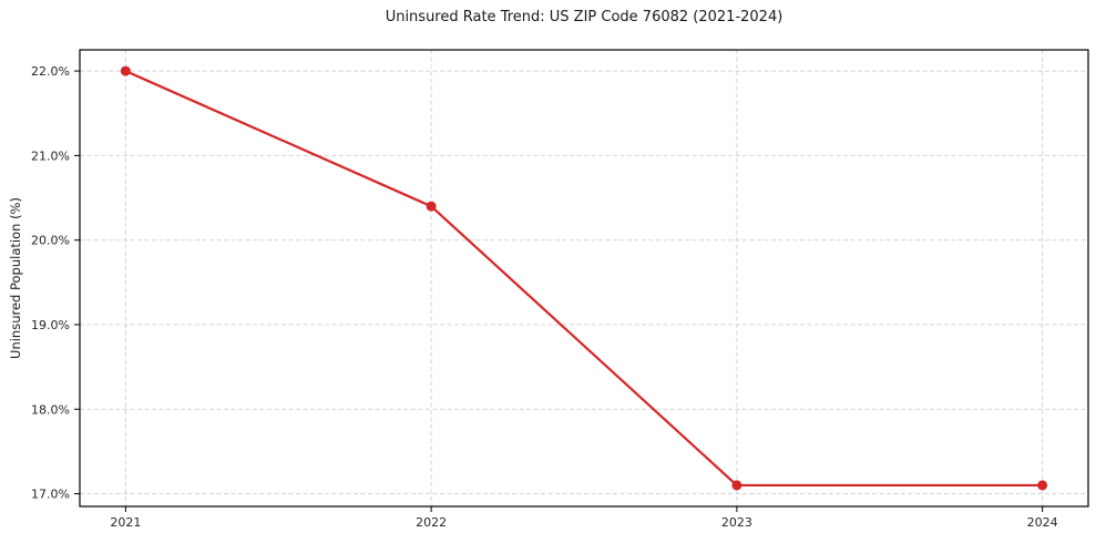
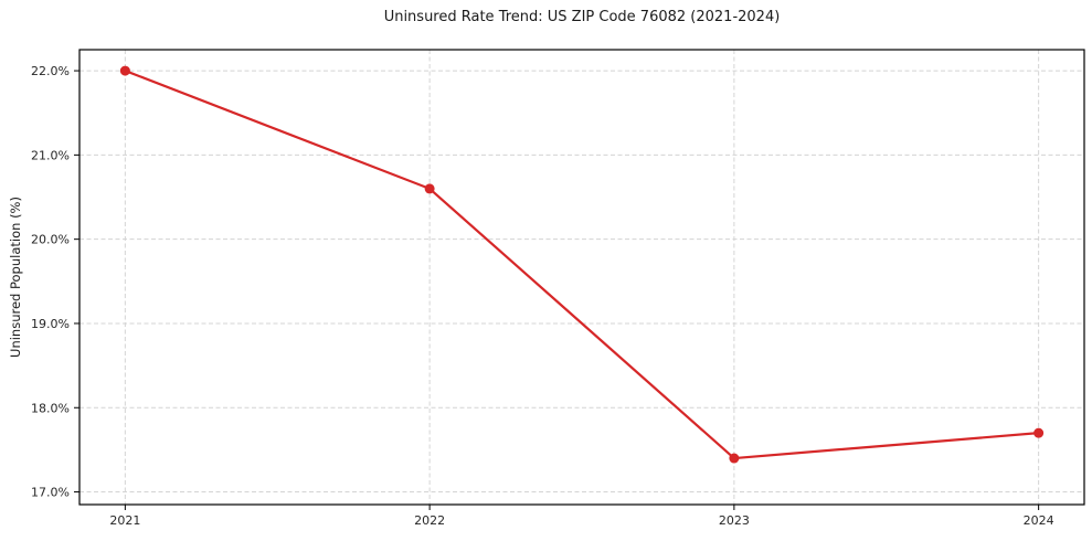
2022: 20.4% -> 20.6%
2023: 17.1% -> 17.4%
2024: 17.1% -> 17.7%
